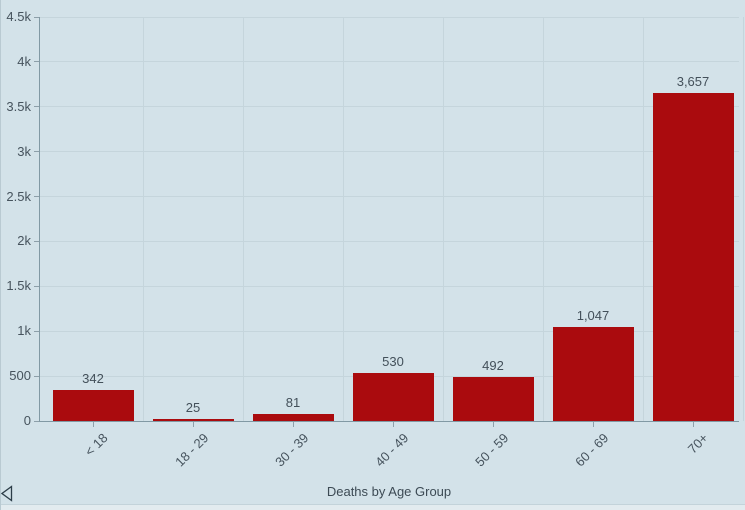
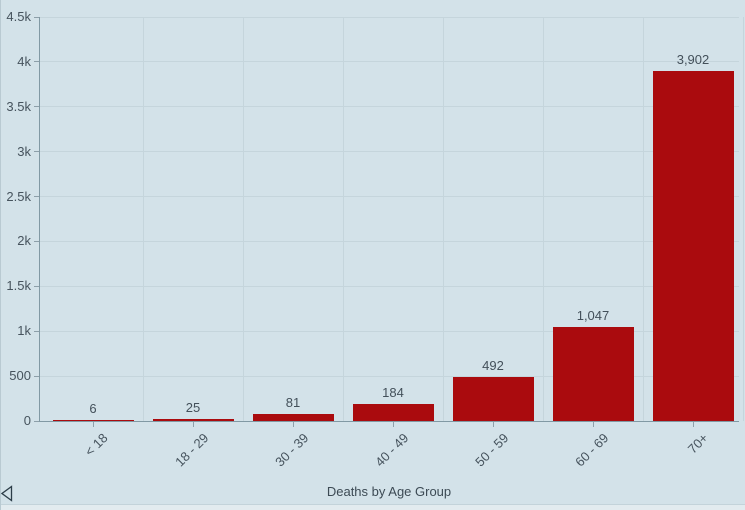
< 18: 342 -> 6
40 - 49: 530 -> 184
70+: 3,657 -> 3,902
